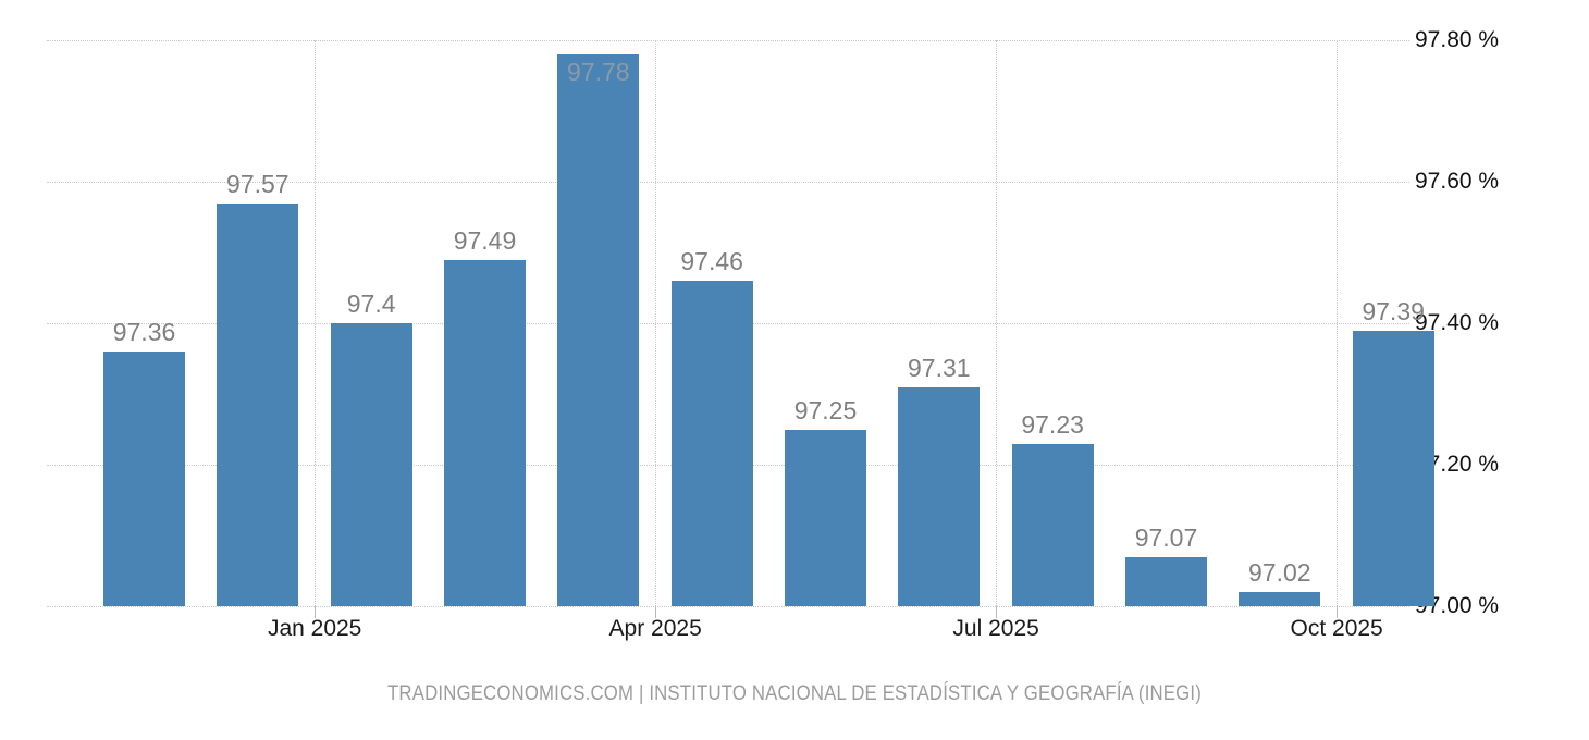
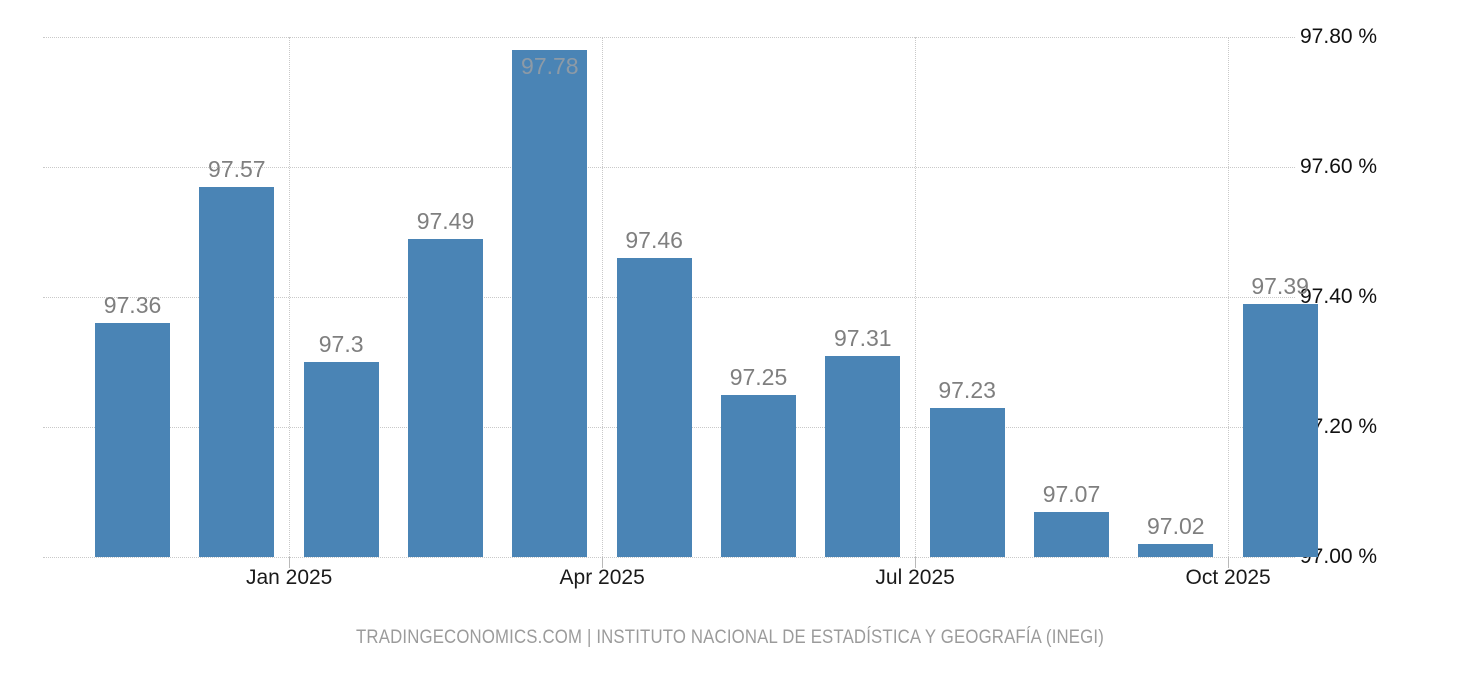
Jan 2025: 97.4 -> 97.3
